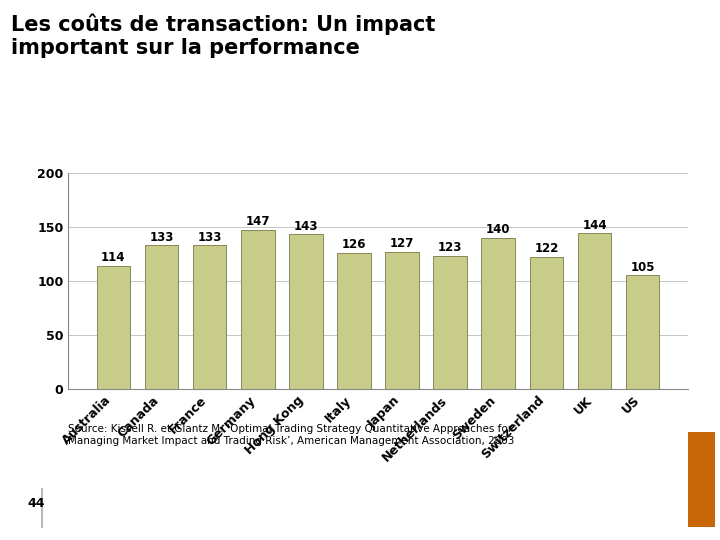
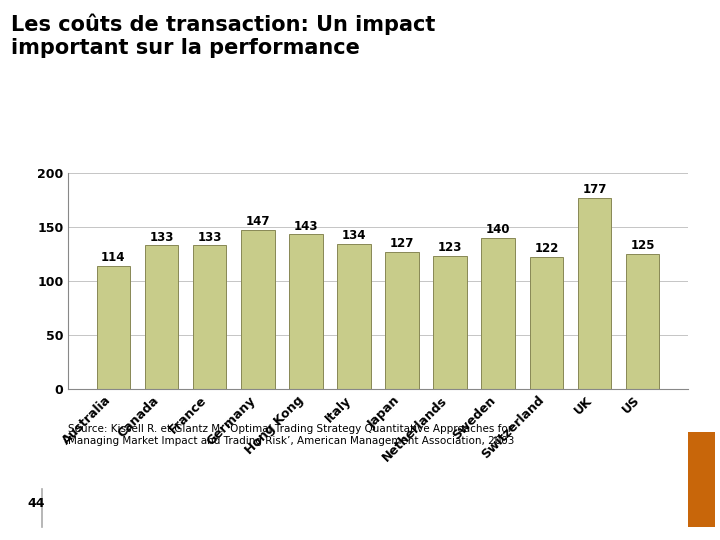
Italy: 126 -> 134
UK: 144 -> 177
US: 105 -> 125
